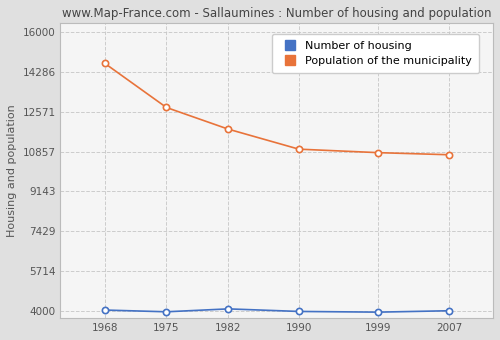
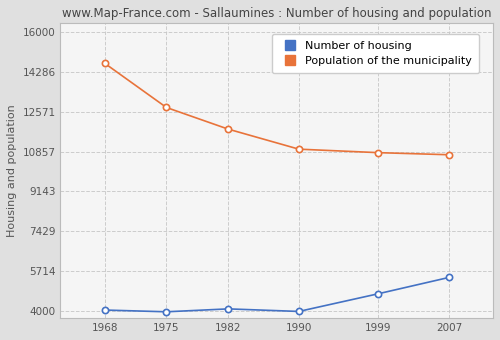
Number of housing/1999: 3960 -> 4750
Number of housing/2007: 4020 -> 5450
